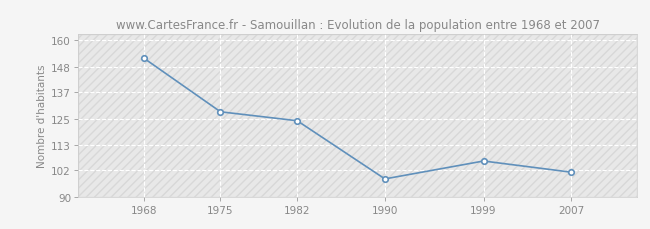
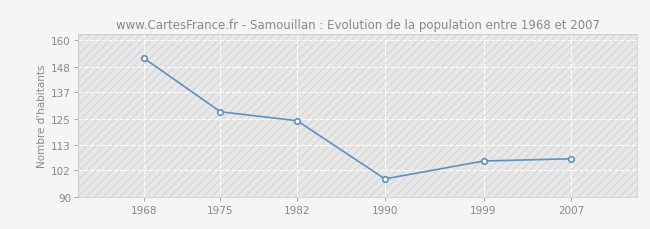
2007: 101 -> 107
